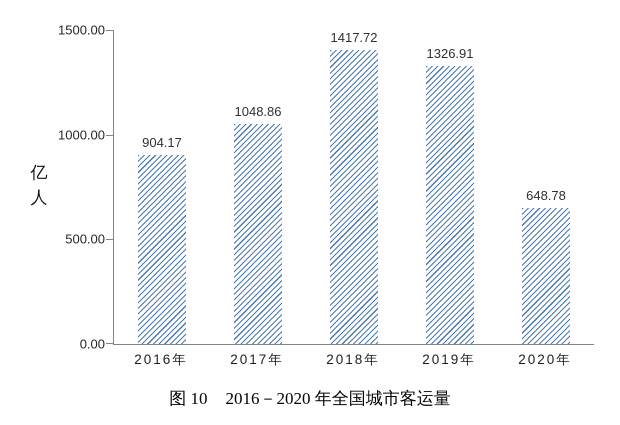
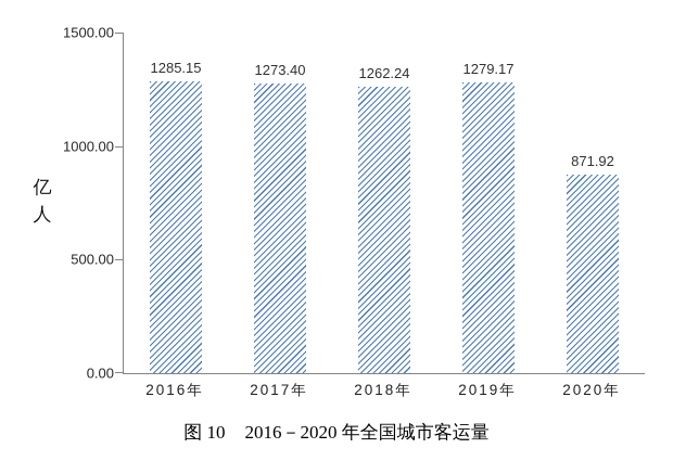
2016年: 904.17 -> 1285.15
2017年: 1048.86 -> 1273.40
2018年: 1417.72 -> 1262.24
2019年: 1326.91 -> 1279.17
2020年: 648.78 -> 871.92
